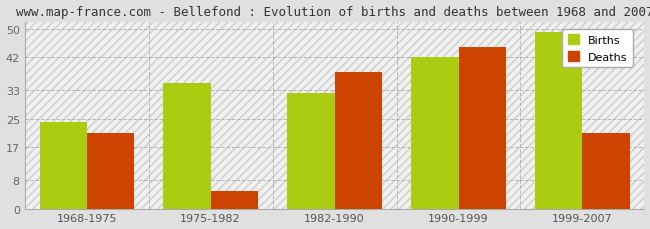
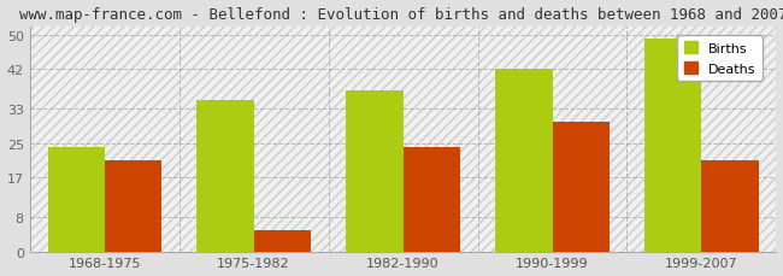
Births/1982-1990: 32 -> 37
Deaths/1982-1990: 38 -> 24
Deaths/1990-1999: 45 -> 30
